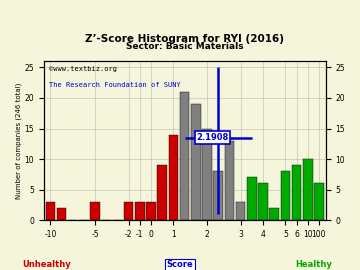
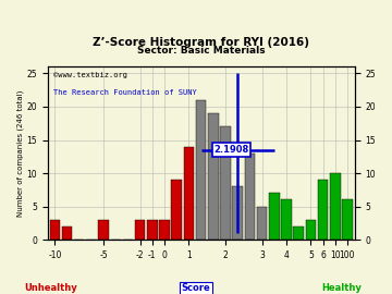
2: 15 -> 17
3: 3 -> 5
5: 8 -> 3
